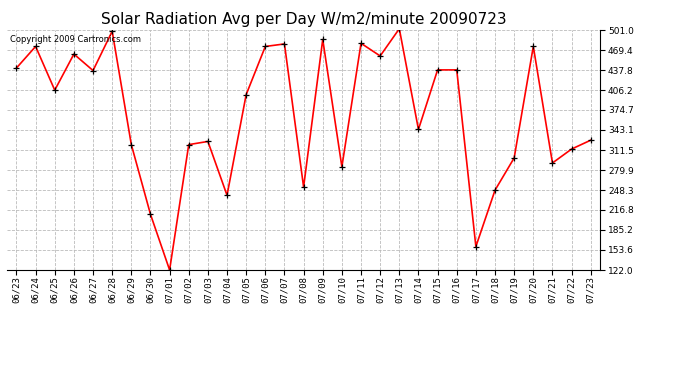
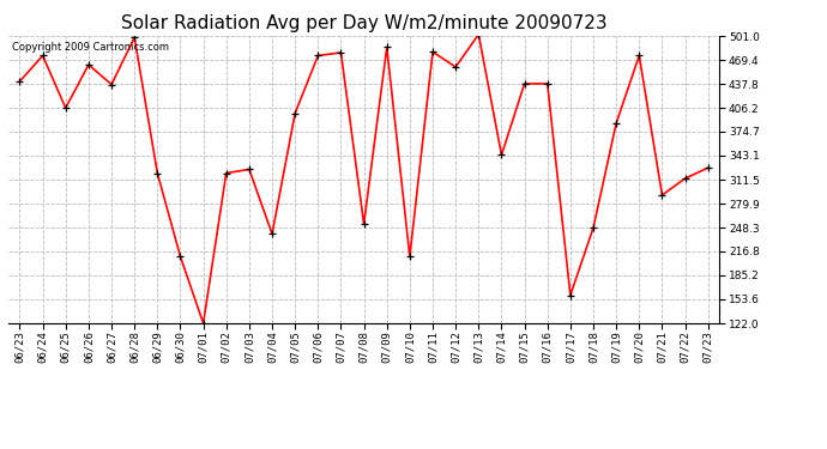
07/10: 285 -> 210
07/19: 299 -> 386
